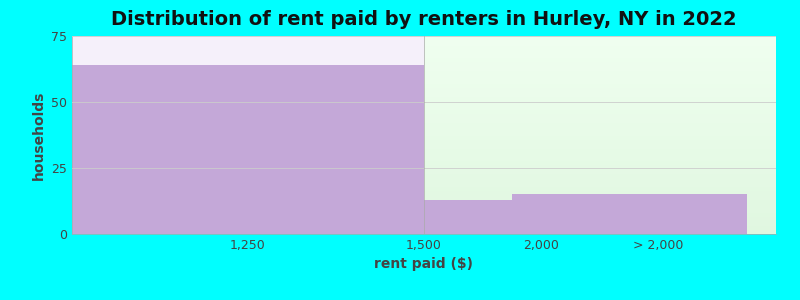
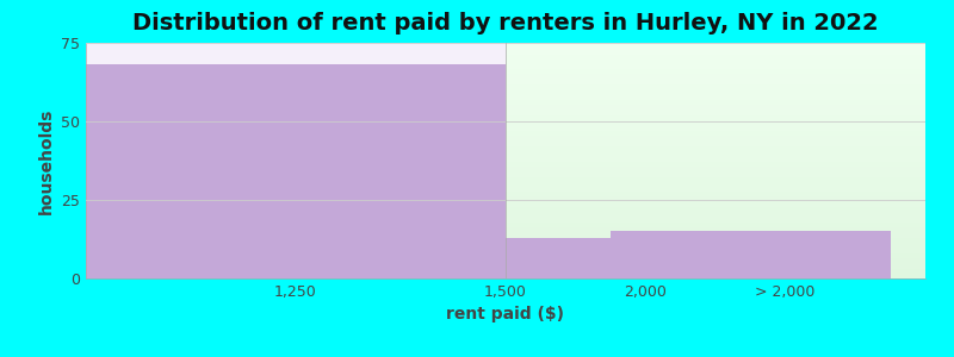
1,250: 64 -> 68
